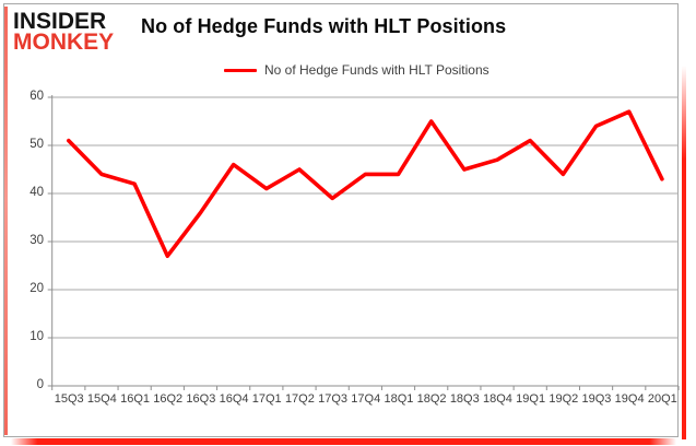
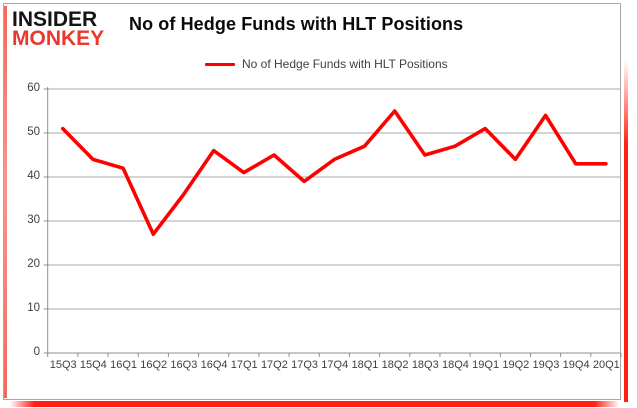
18Q1: 44 -> 47
19Q4: 57 -> 43
